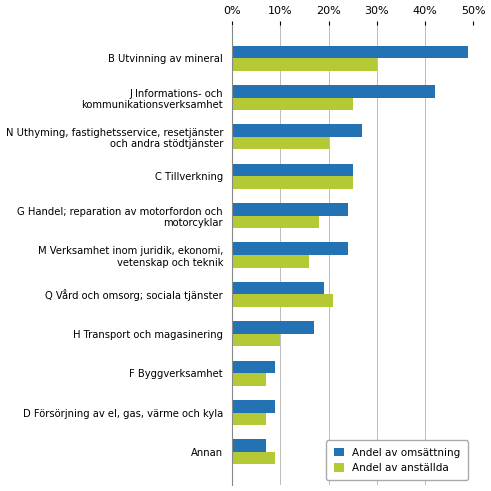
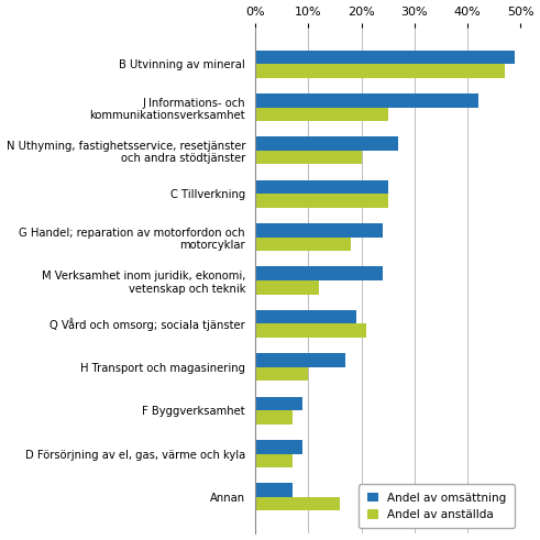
Andel av anställda/B Utvinning av mineral: 30% -> 47%
Andel av anställda/M Verksamhet inom juridik, ekonomi, vetenskap och teknik: 16% -> 12%
Andel av anställda/Annan: 9% -> 16%
